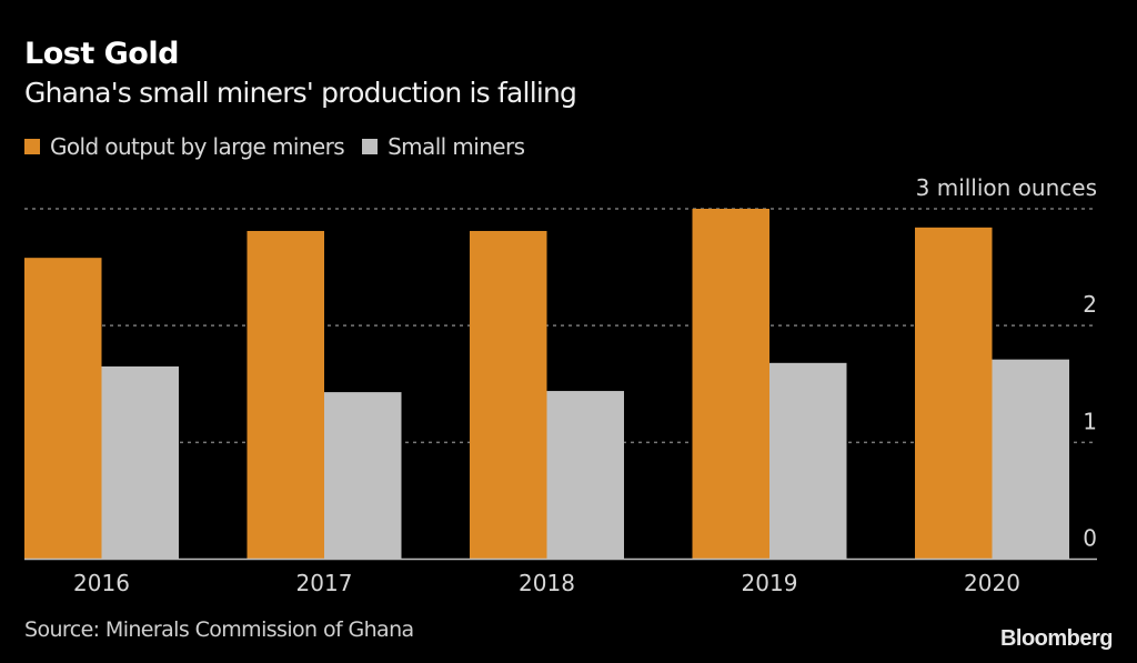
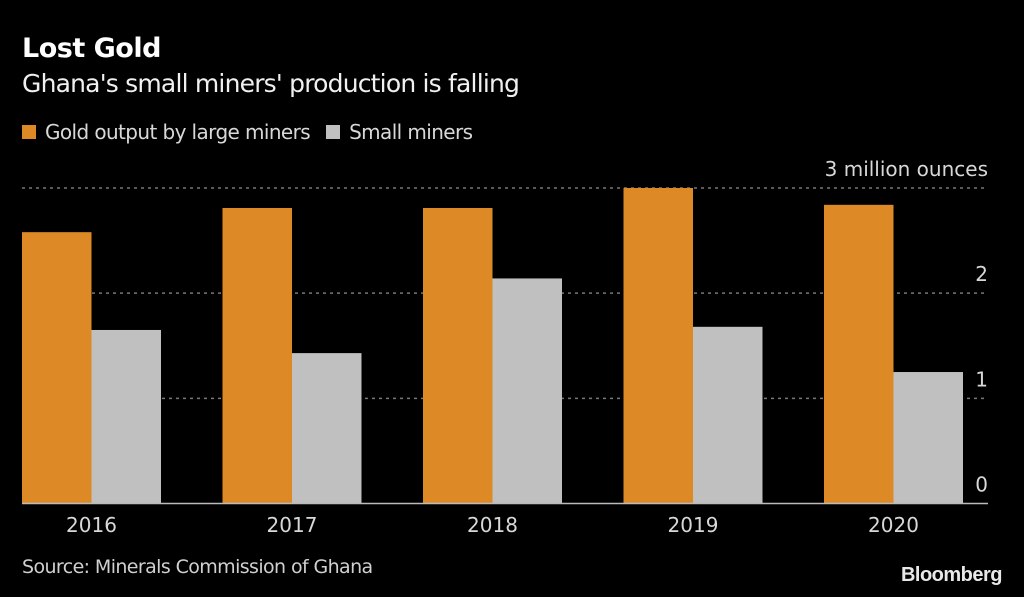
Small miners/2018: 1.44 -> 2.14
Small miners/2020: 1.71 -> 1.25
